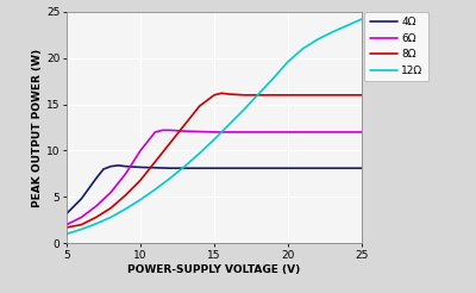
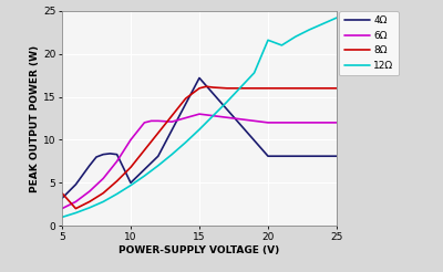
8Ω/5: 1.7 -> 3.8
4Ω/10: 8.2 -> 5.0
4Ω/15: 8.1 -> 17.2
6Ω/15: 12.0 -> 13.0
12Ω/20: 19.6 -> 21.6
